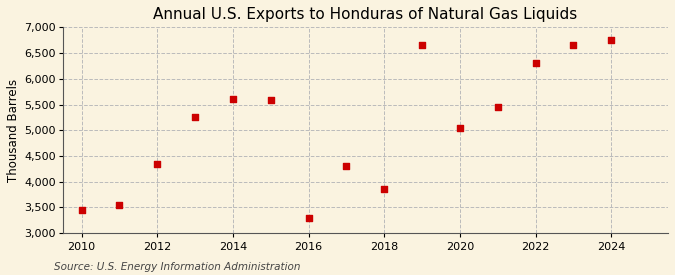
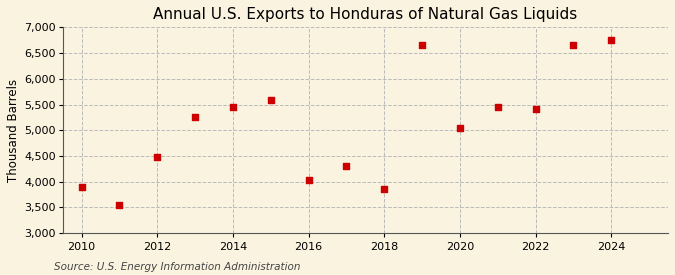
2010: 3,450 -> 3,900
2012: 4,350 -> 4,480
2014: 5,600 -> 5,460
2016: 3,300 -> 4,040
2022: 6,300 -> 5,420
